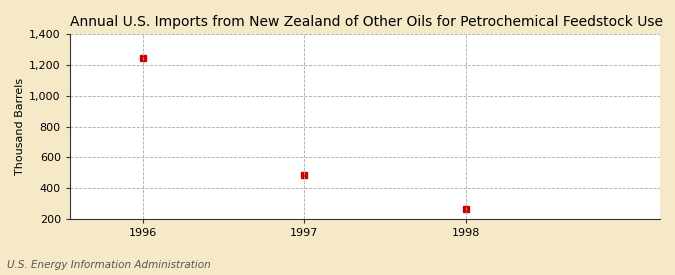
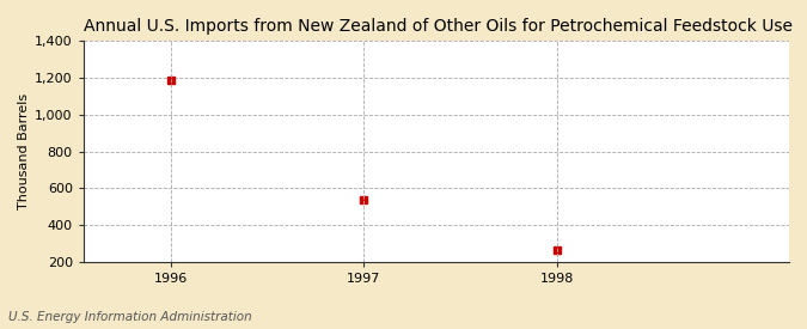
1996: 1,240 -> 1,190
1997: 490 -> 540
